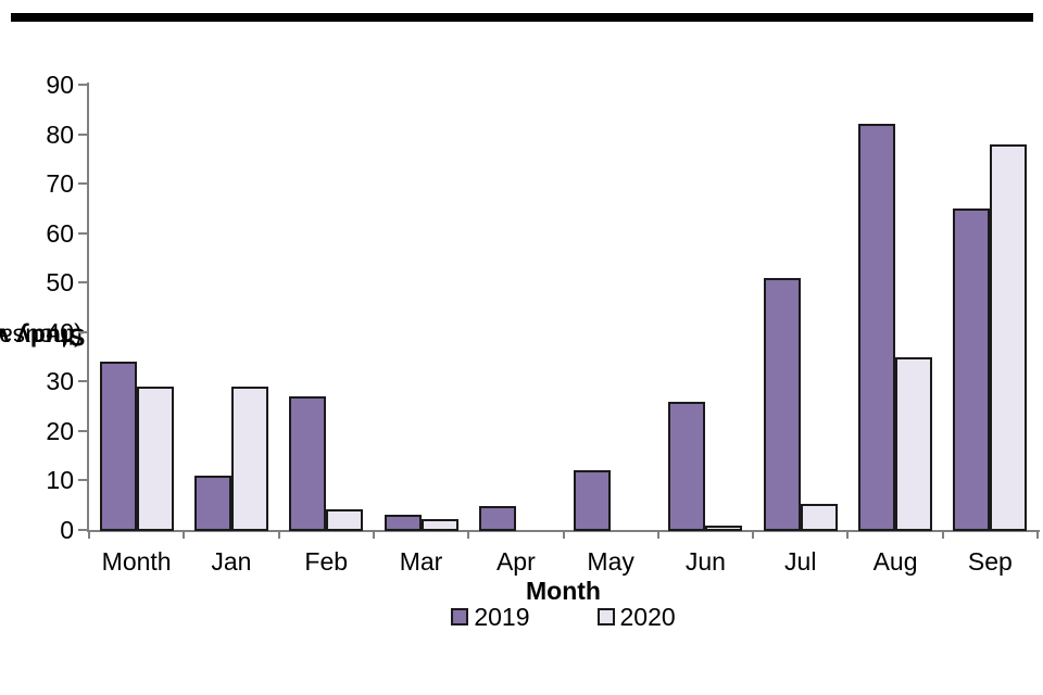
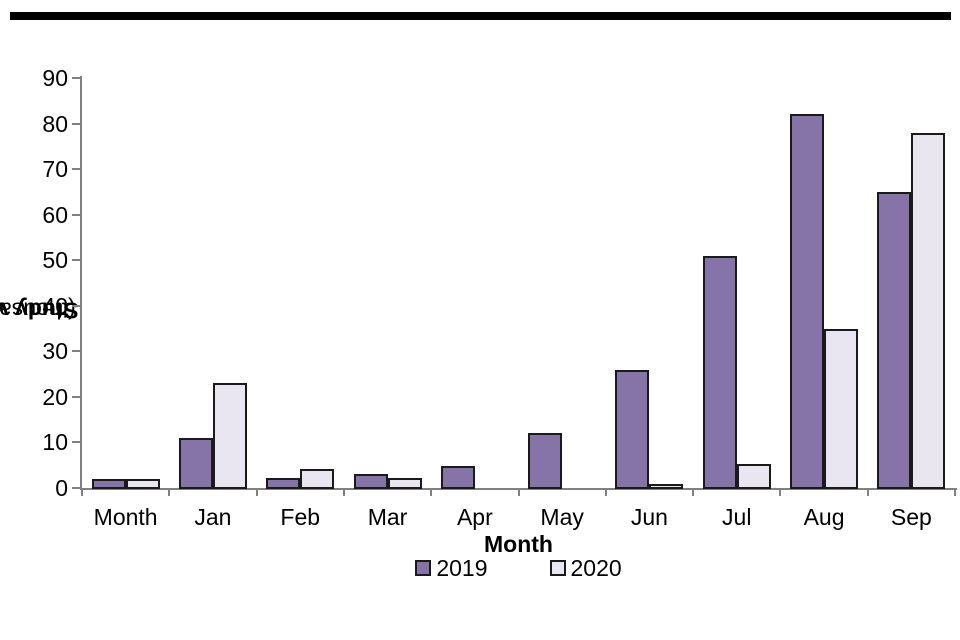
2019/Month: 34 -> 2
2020/Month: 29 -> 2
2020/Jan: 29 -> 23
2019/Feb: 27 -> 2
